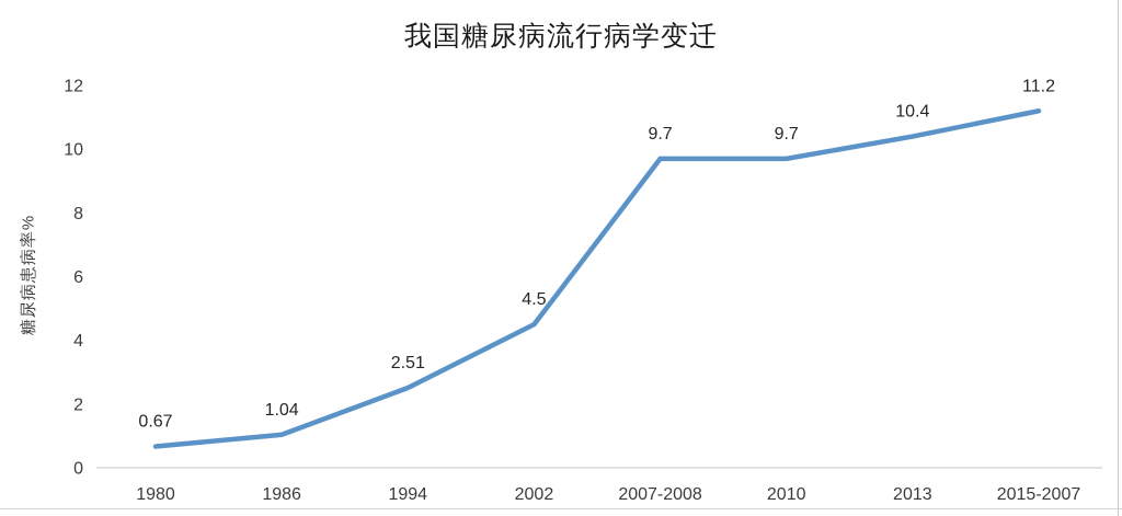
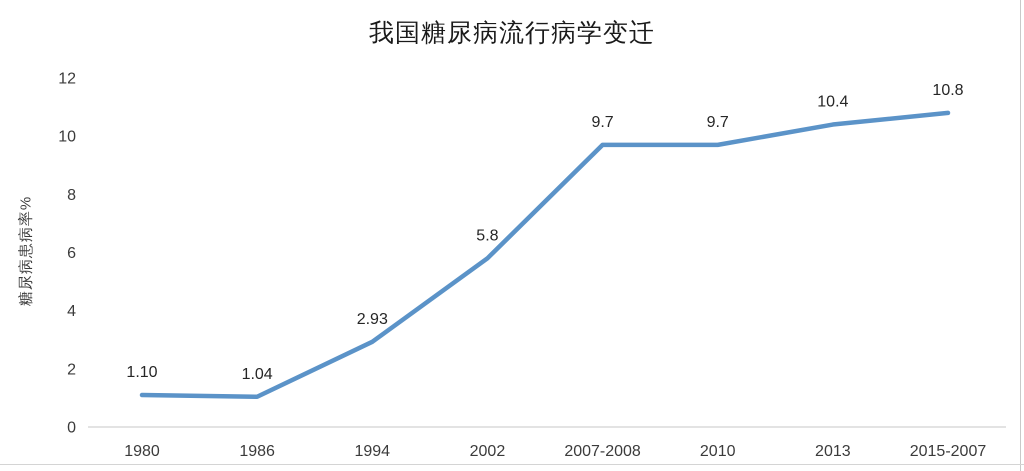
1980: 0.67 -> 1.10
1994: 2.51 -> 2.93
2002: 4.5 -> 5.8
2015-2007: 11.2 -> 10.8
